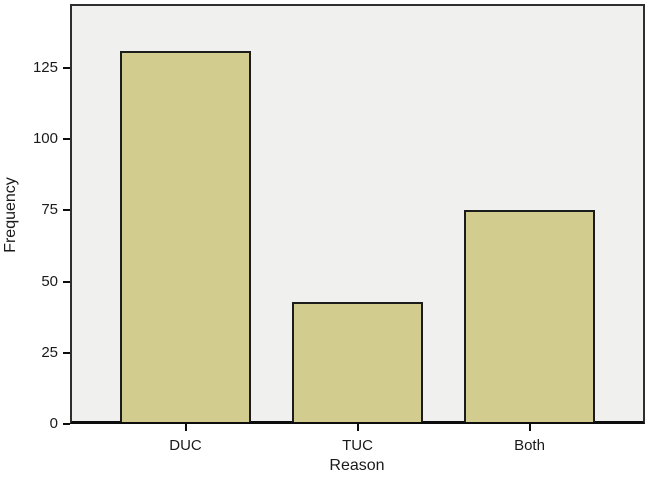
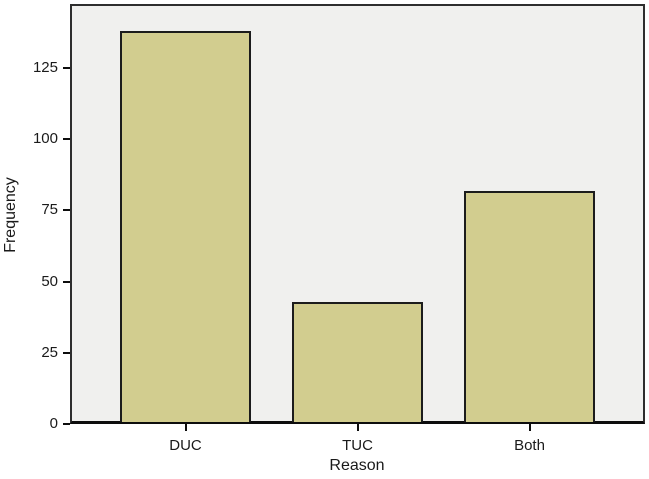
DUC: 131 -> 138
Both: 75 -> 82
